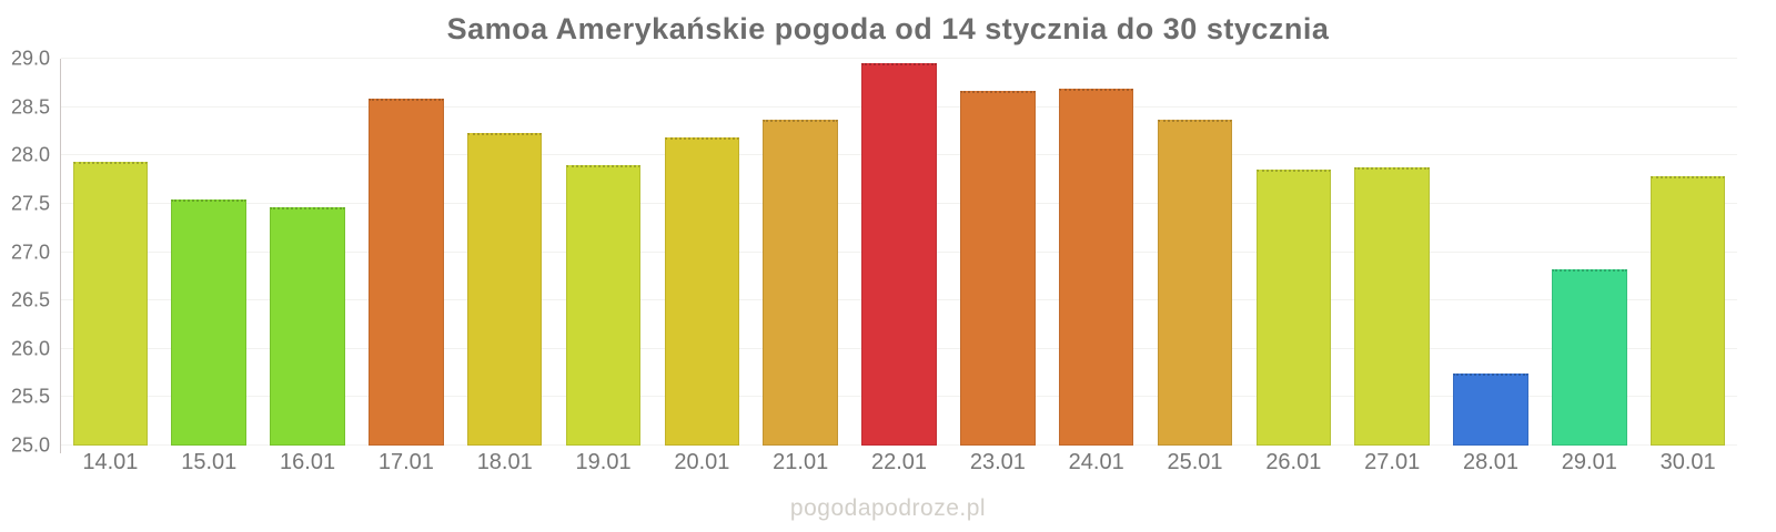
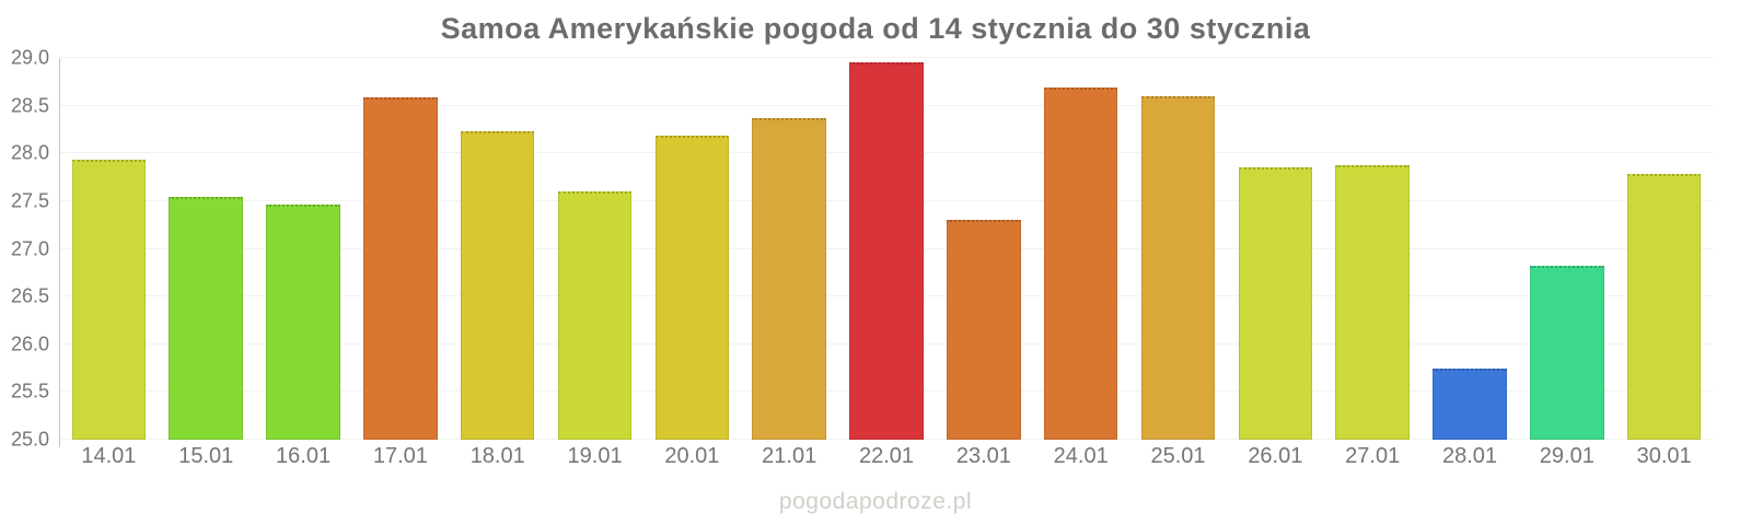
19.01: 27.9 -> 27.6
23.01: 28.7 -> 27.3
25.01: 28.4 -> 28.6
